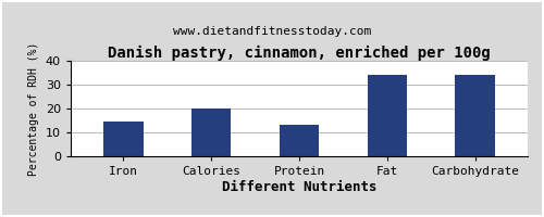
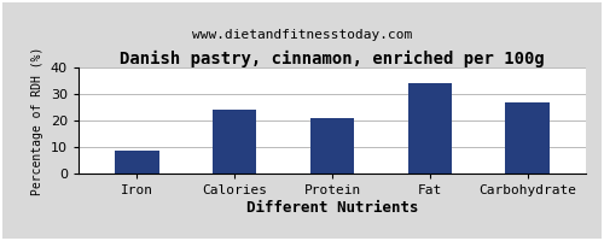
Iron: 14.5 -> 8.5
Calories: 20.0 -> 24.0
Protein: 13.0 -> 21.0
Carbohydrate: 34.0 -> 27.0
